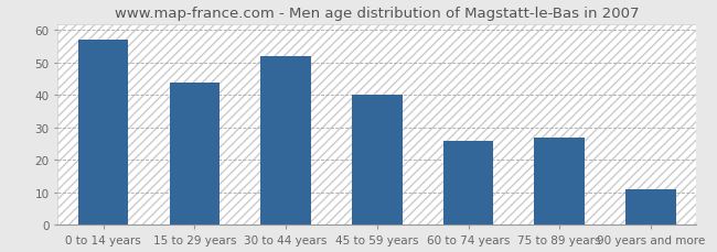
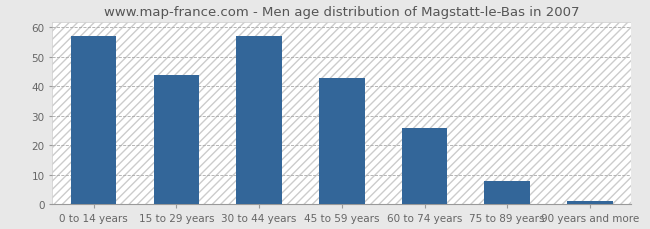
30 to 44 years: 52 -> 57
45 to 59 years: 40 -> 43
75 to 89 years: 27 -> 8
90 years and more: 11 -> 1
